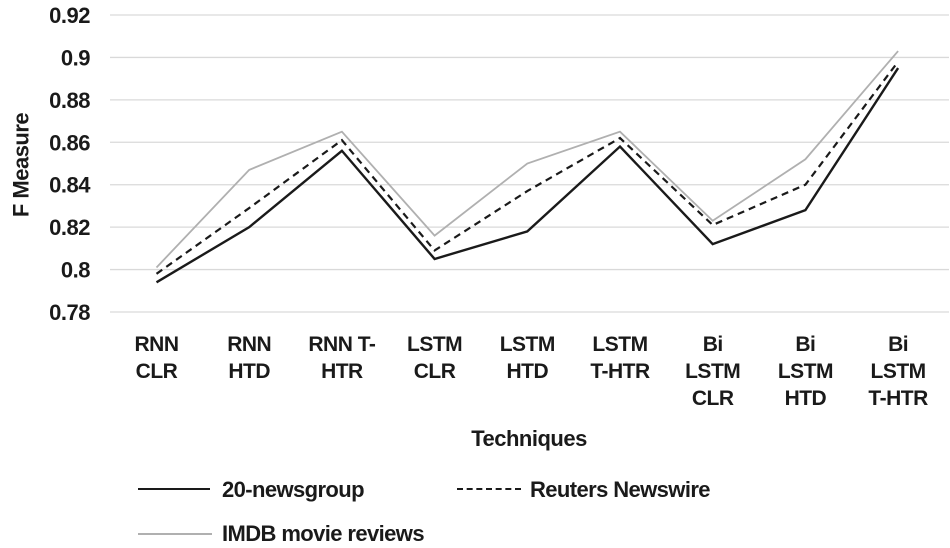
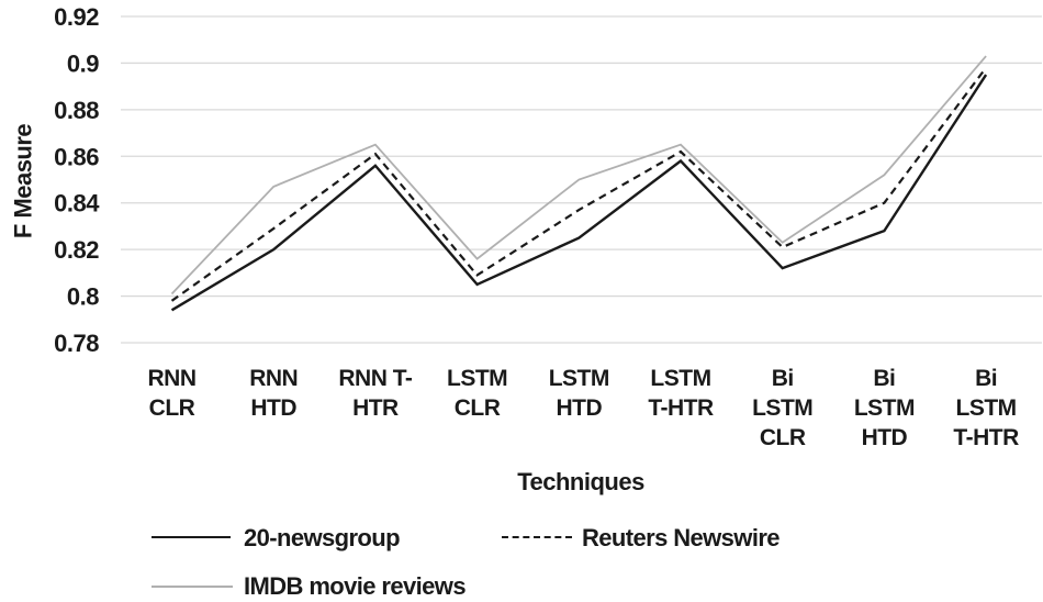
20-newsgroup/LSTM HTD: 0.818 -> 0.825
